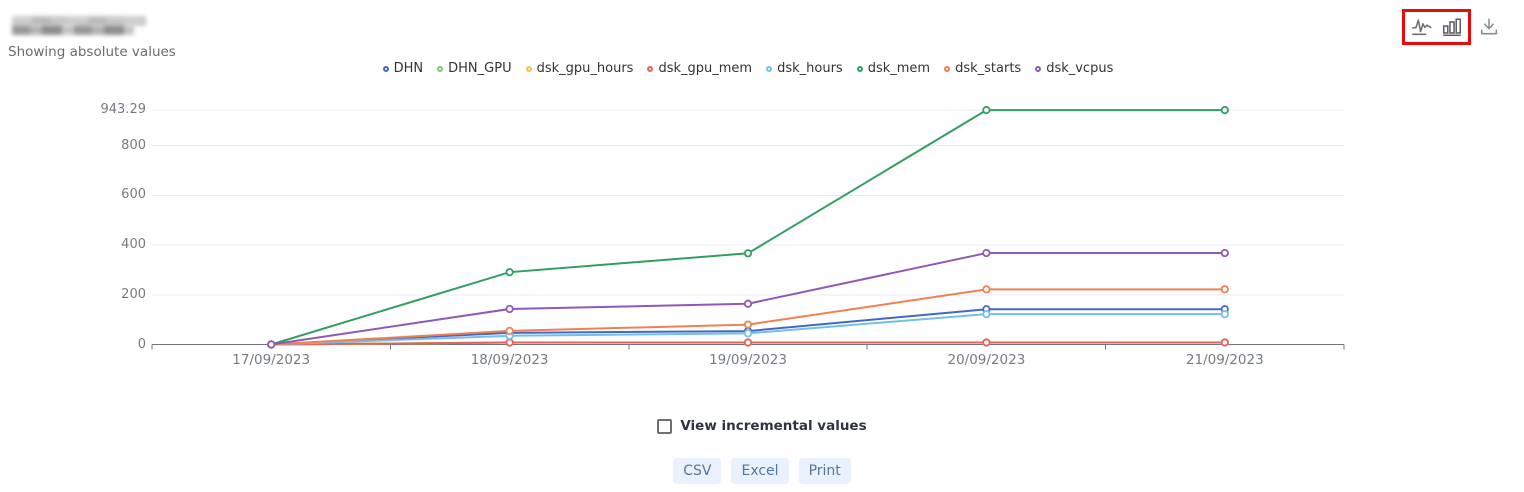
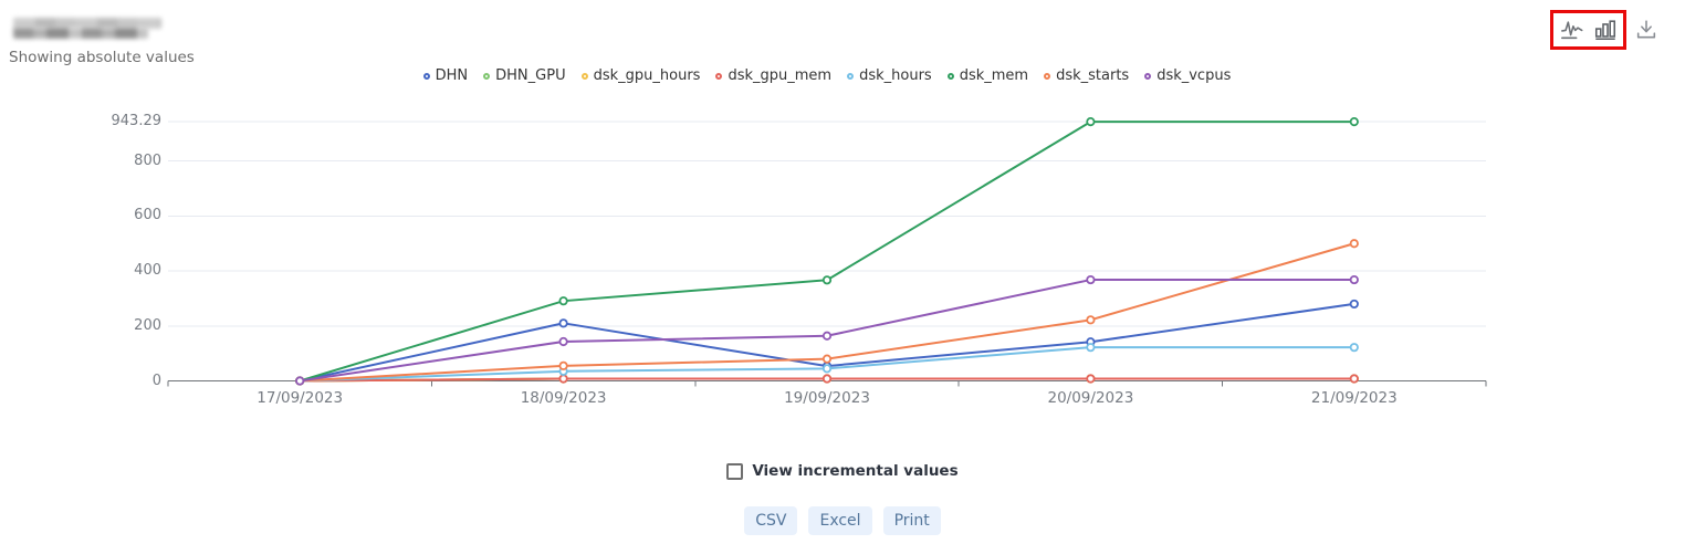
DHN/18/09/2023: 50 -> 210
DHN/21/09/2023: 140 -> 280
dsk_starts/21/09/2023: 220 -> 500
